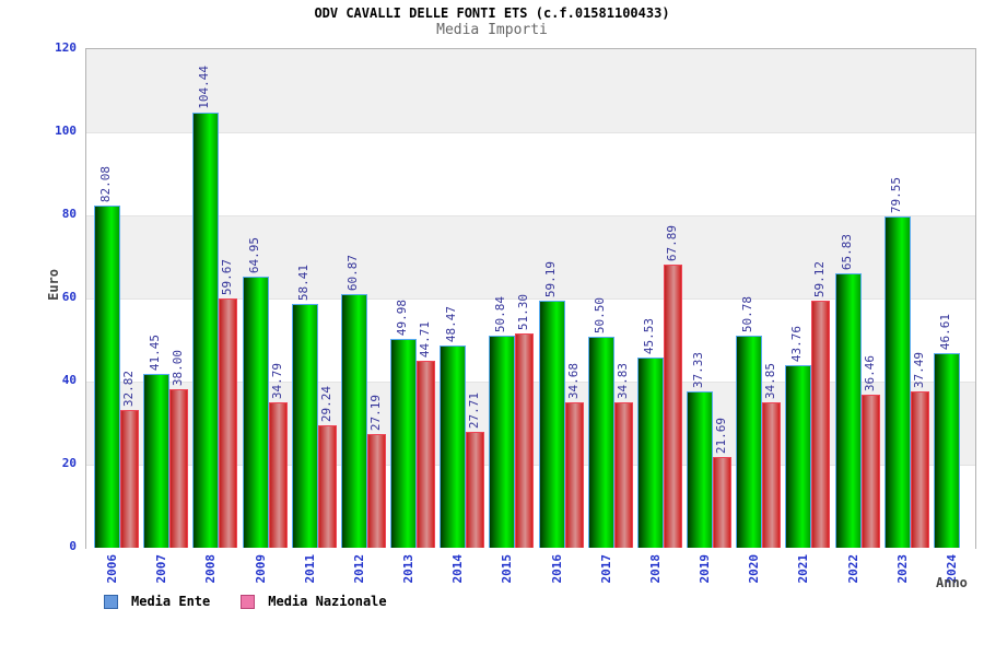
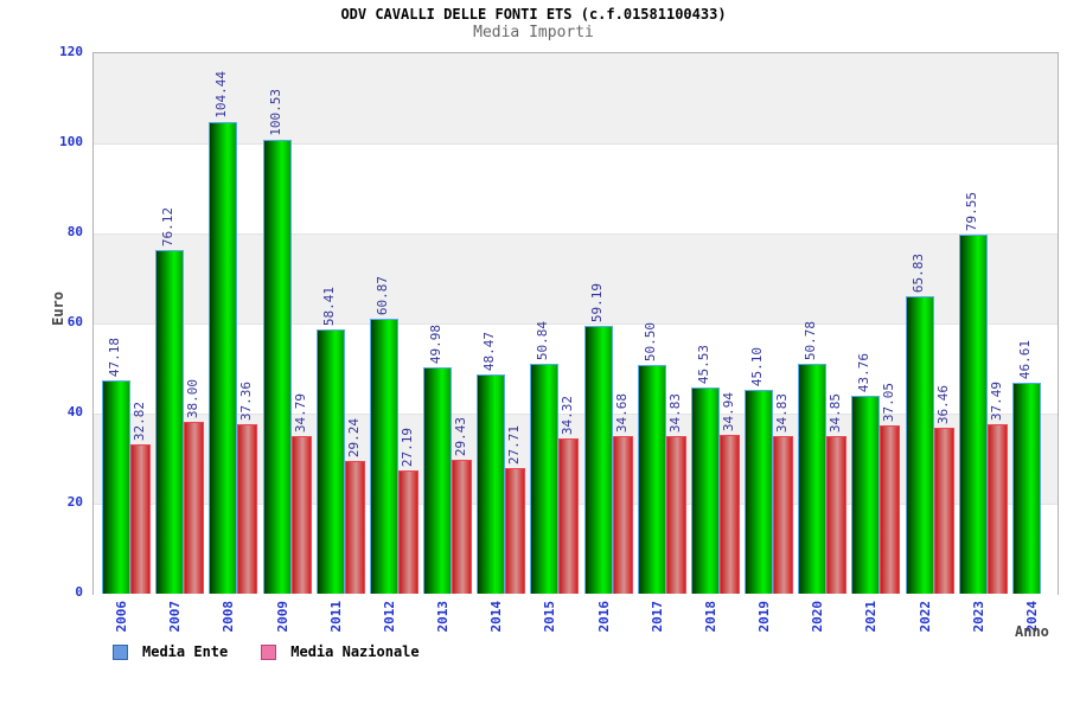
Media Ente/2006: 82.08 -> 47.18
Media Ente/2007: 41.45 -> 76.12
Media Nazionale/2008: 59.67 -> 37.36
Media Ente/2009: 64.95 -> 100.53
Media Nazionale/2013: 44.71 -> 29.43
Media Nazionale/2015: 51.30 -> 34.32
Media Nazionale/2018: 67.89 -> 34.94
Media Ente/2019: 37.33 -> 45.10
Media Nazionale/2019: 21.69 -> 34.83
Media Nazionale/2021: 59.12 -> 37.05
